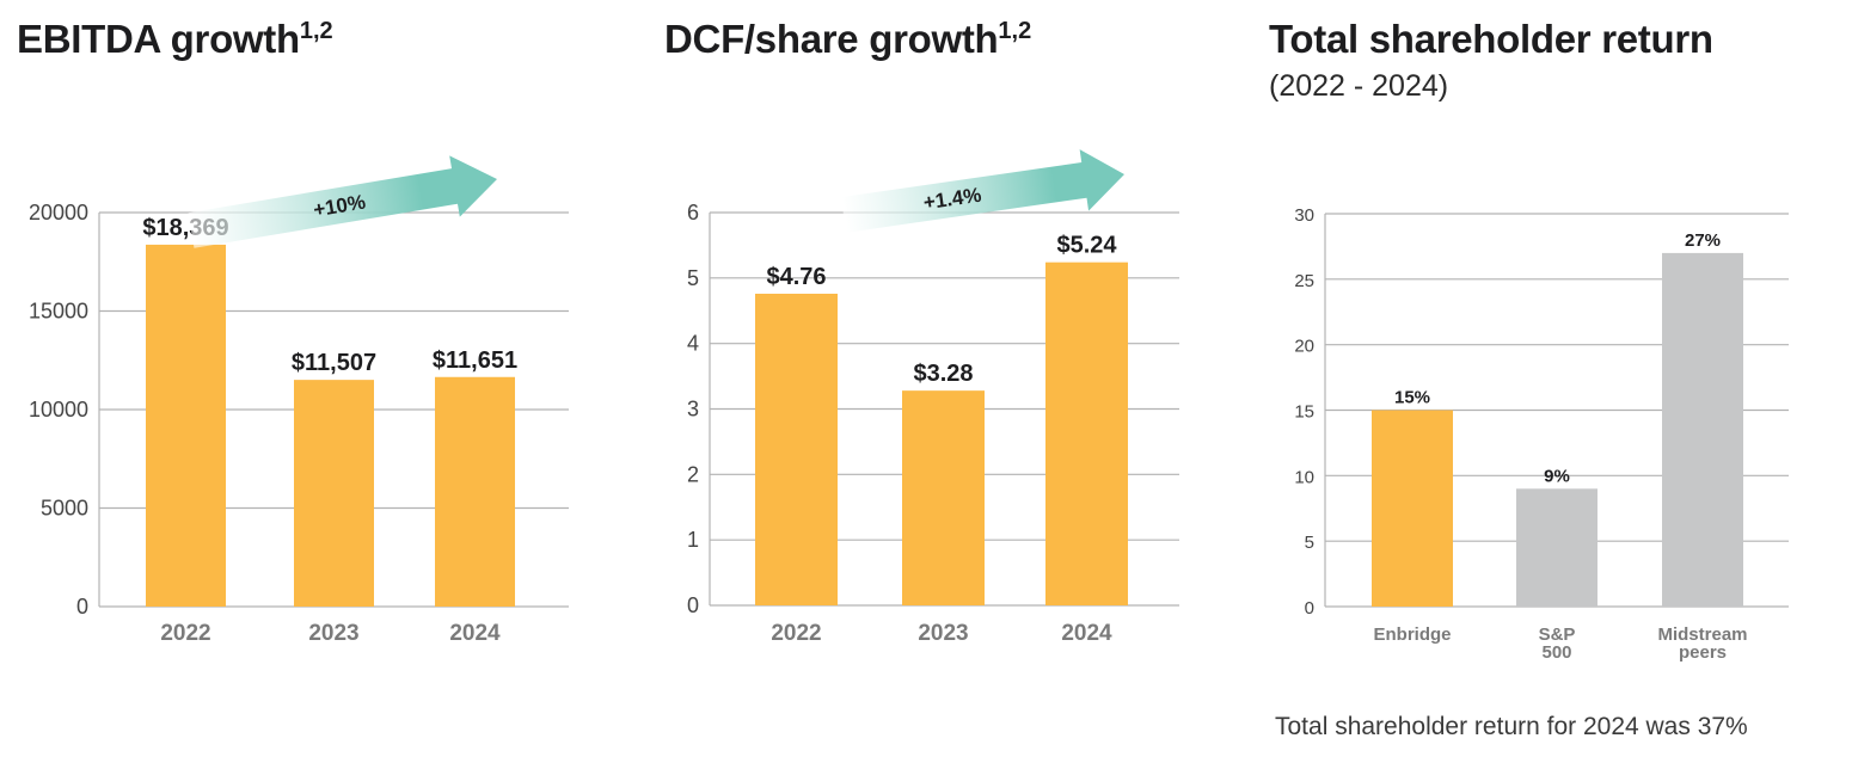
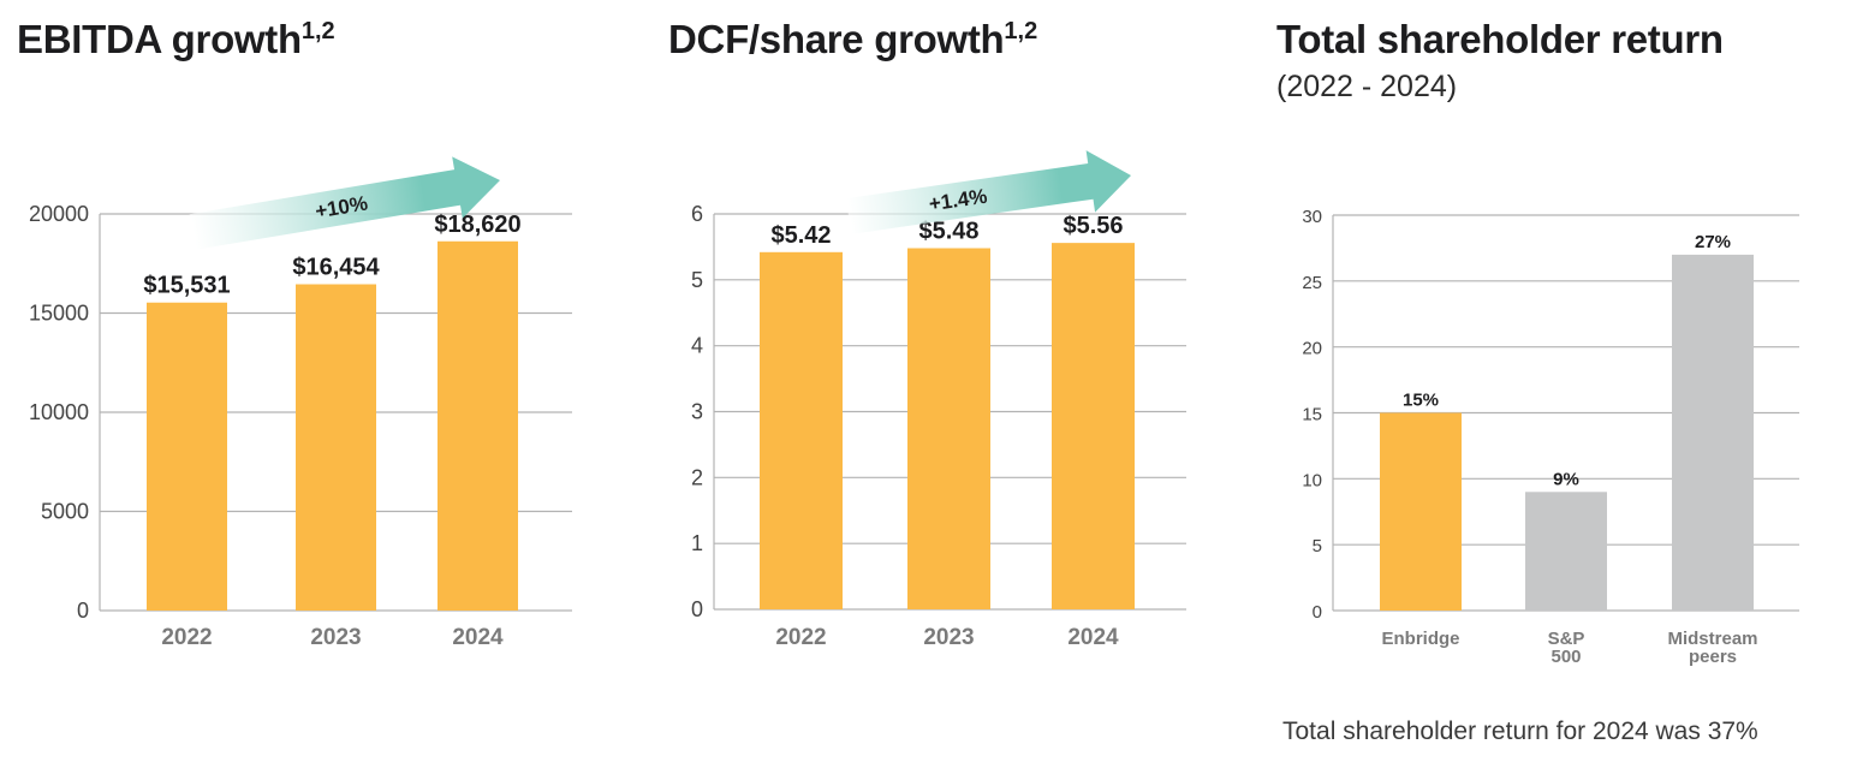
EBITDA growth/2022: $18,369 -> $15,531
EBITDA growth/2023: $11,507 -> $16,454
EBITDA growth/2024: $11,651 -> $18,620
DCF/share growth/2022: $4.76 -> $5.42
DCF/share growth/2023: $3.28 -> $5.48
DCF/share growth/2024: $5.24 -> $5.56
